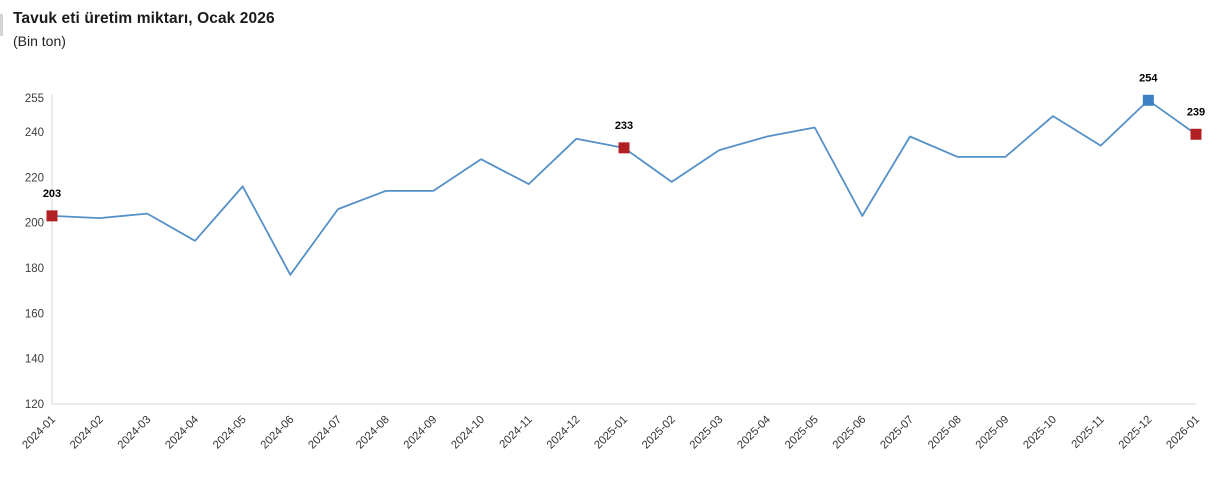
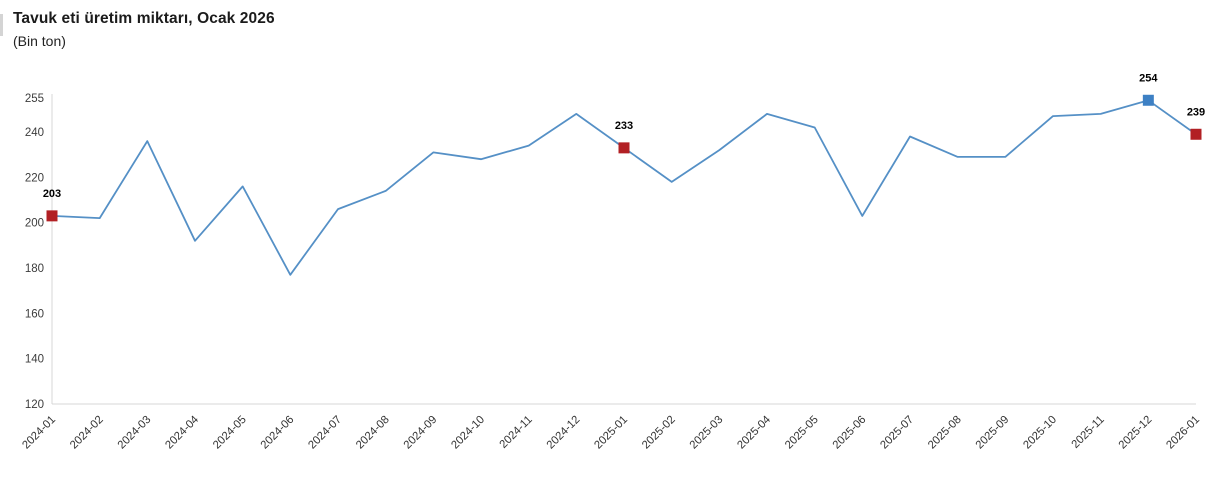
2024-03: 204 -> 236
2024-09: 214 -> 231
2024-11: 217 -> 234
2024-12: 237 -> 248
2025-04: 238 -> 248
2025-11: 234 -> 248
